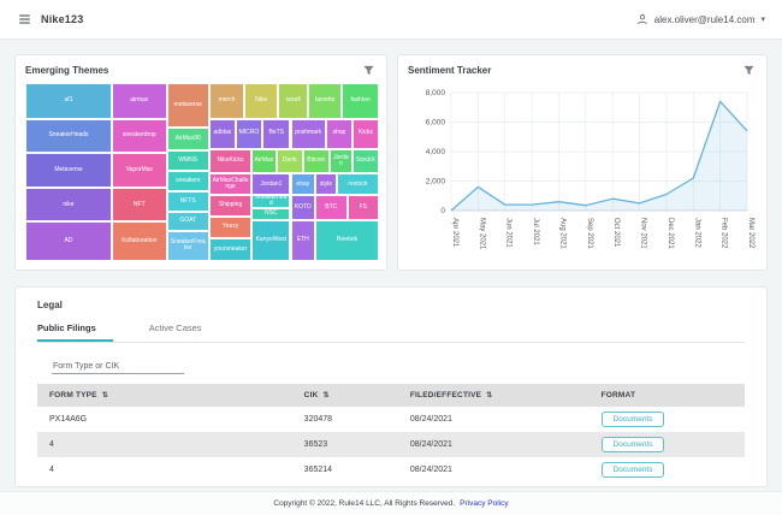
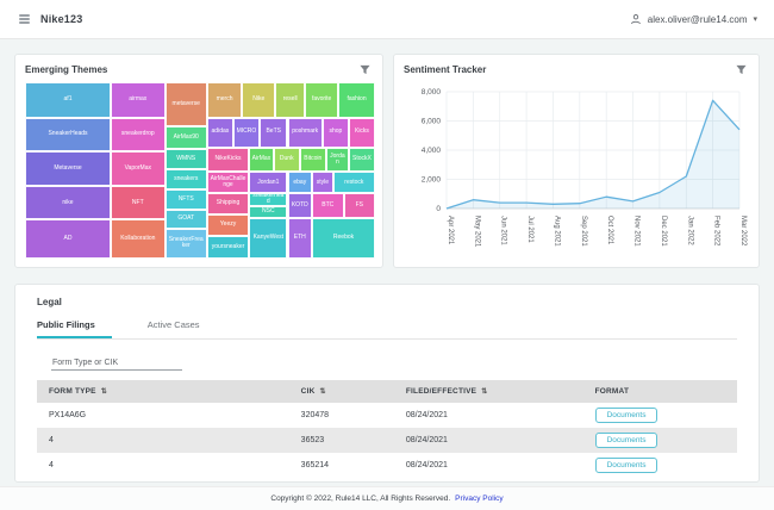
May 2021: 1600 -> 600
Aug 2021: 600 -> 300
